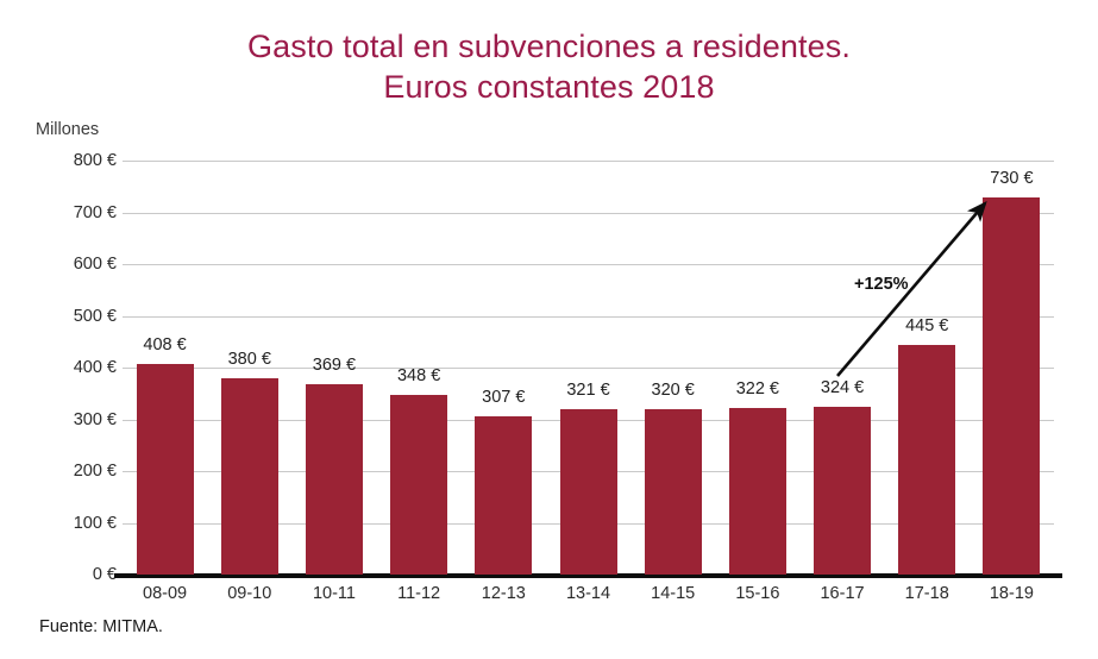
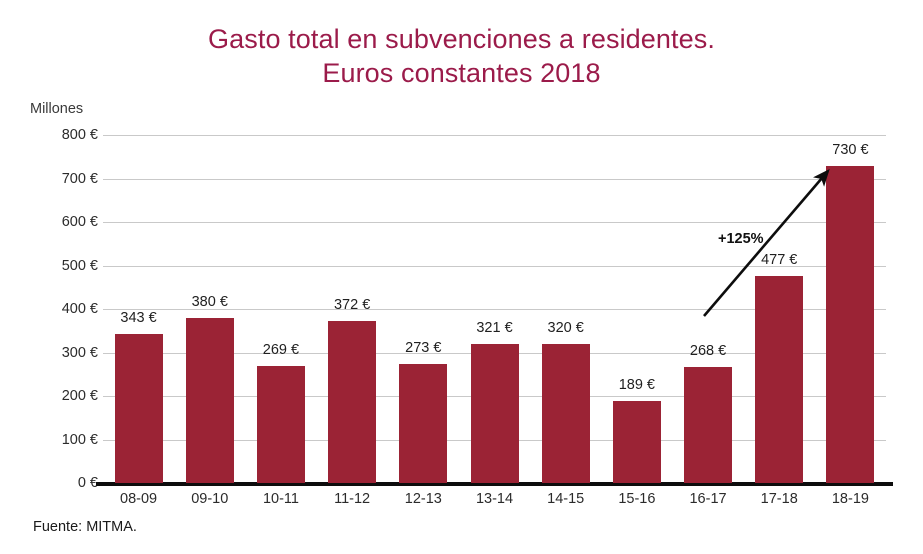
08-09: 408 -> 343
10-11: 369 -> 269
11-12: 348 -> 372
12-13: 307 -> 273
15-16: 322 -> 189
16-17: 324 -> 268
17-18: 445 -> 477
